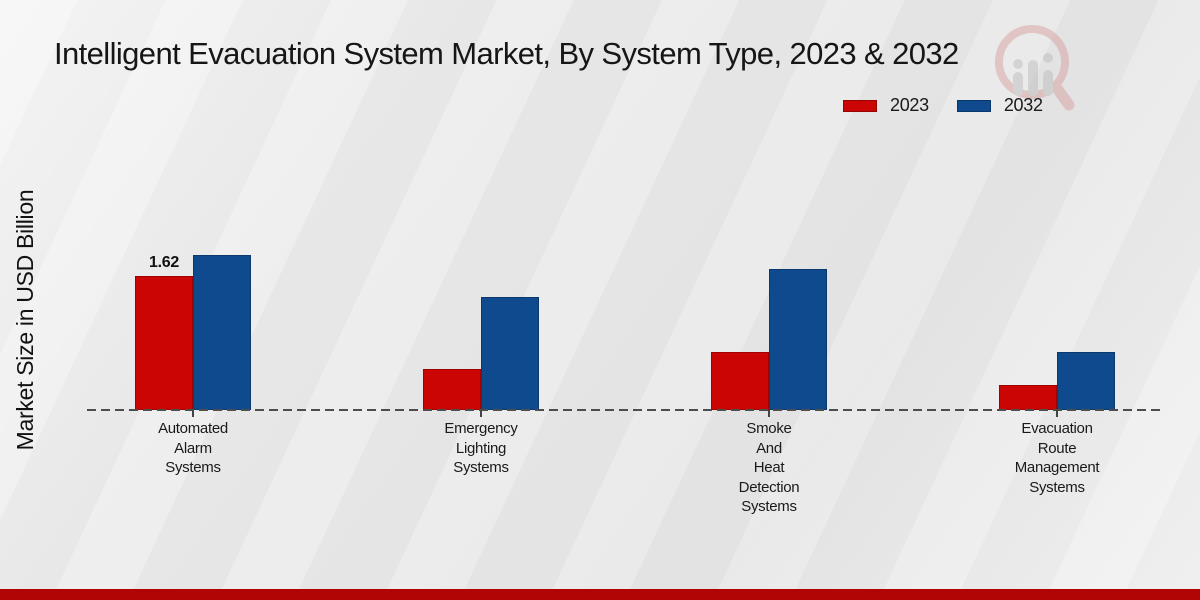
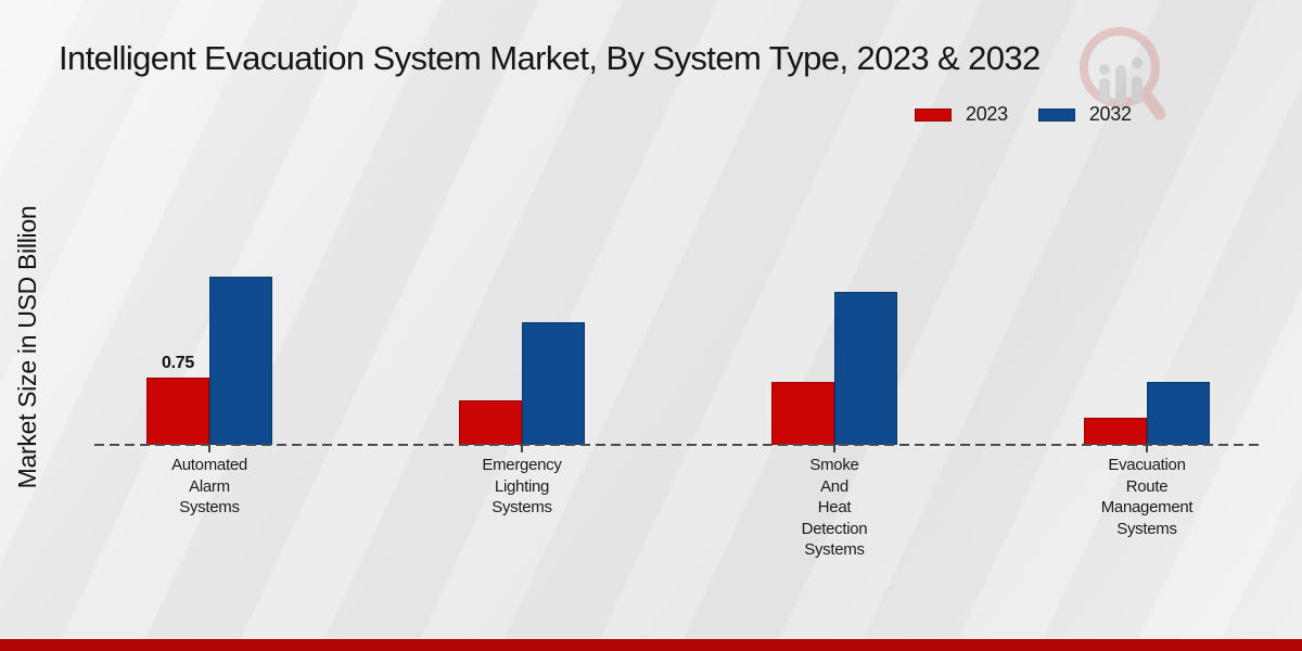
2023/Automated Alarm Systems: 1.62 -> 0.75
